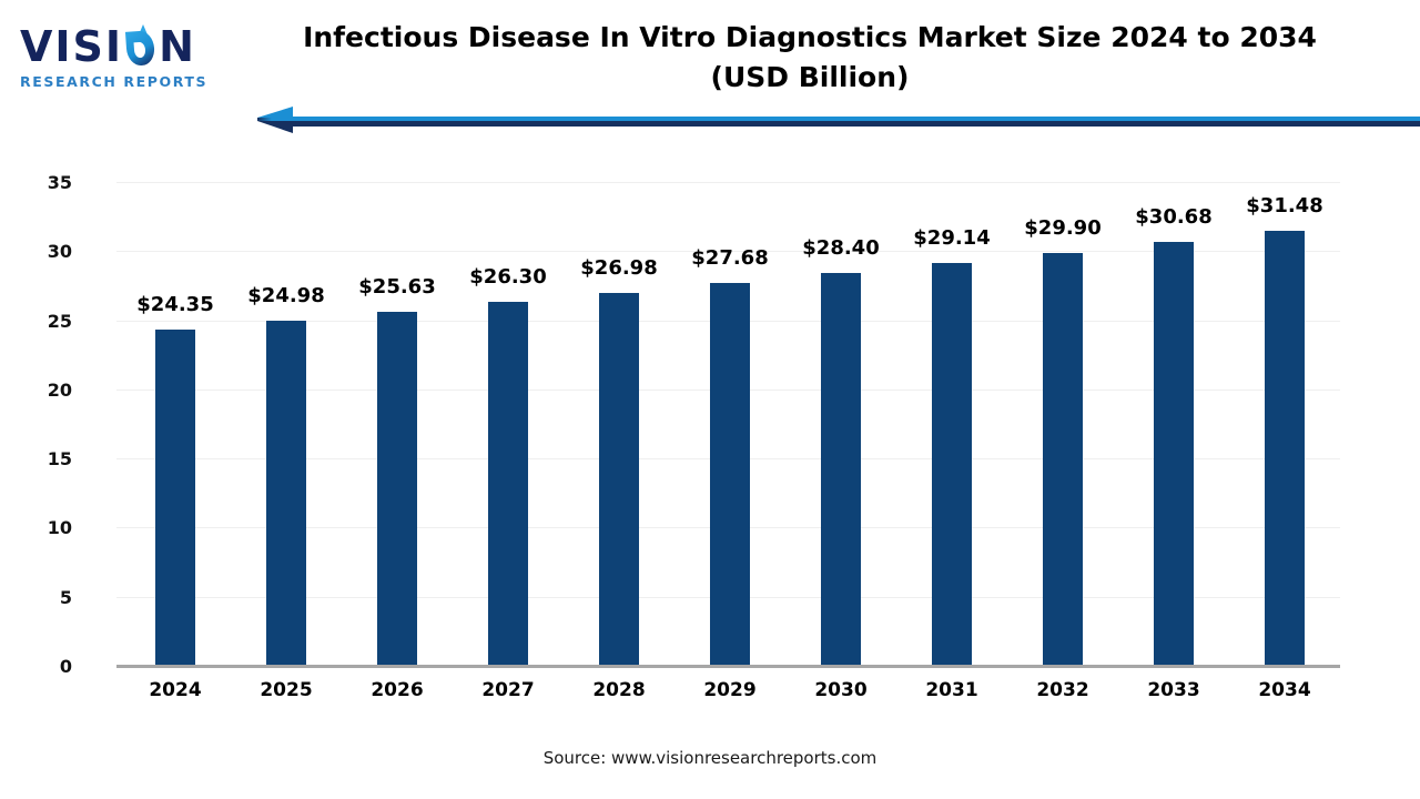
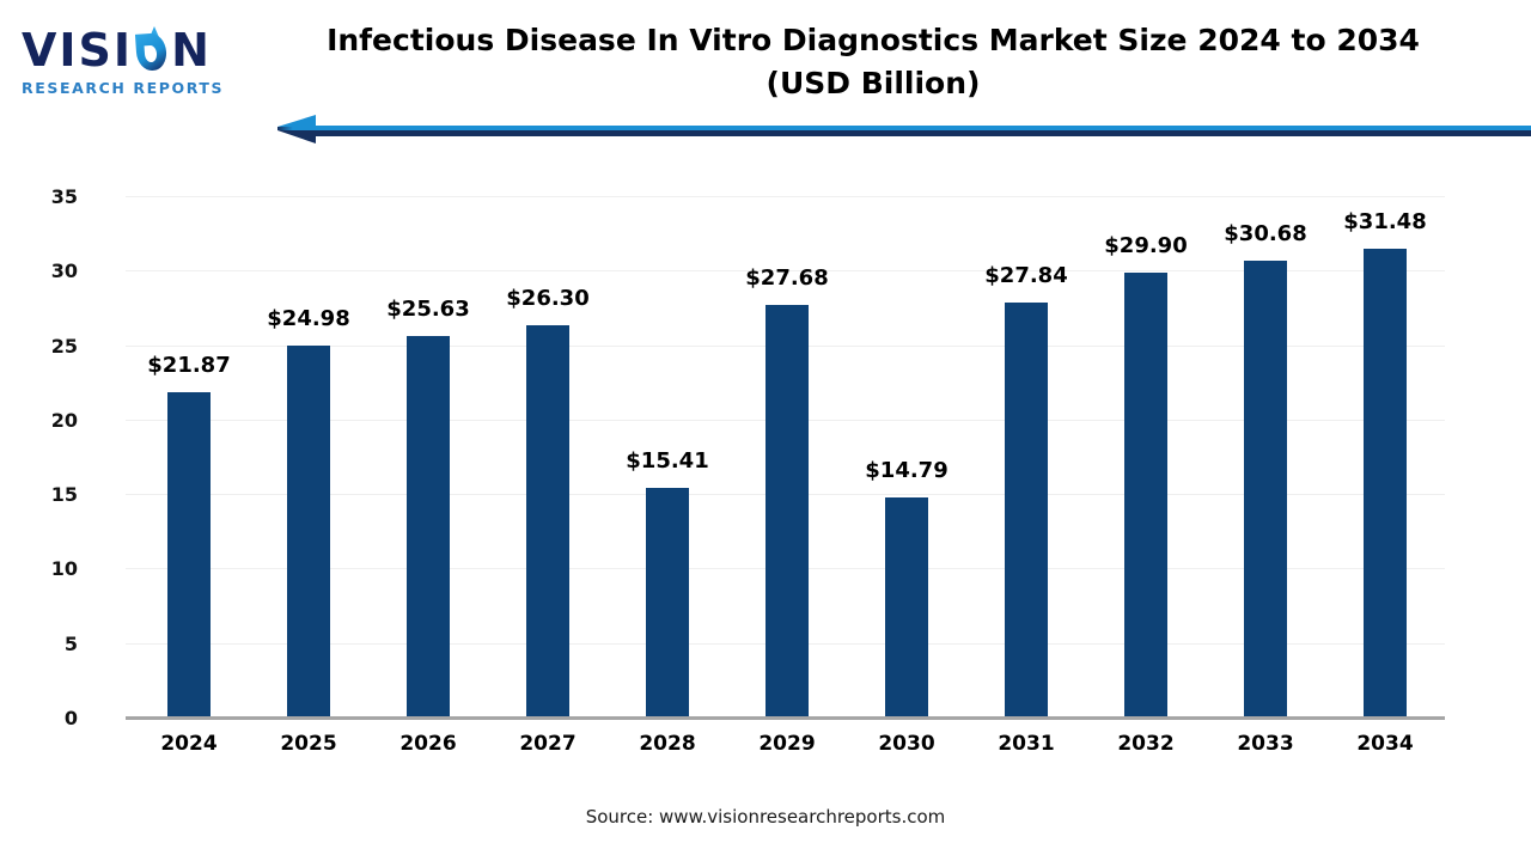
2024: $24.35 -> $21.87
2028: $26.98 -> $15.41
2030: $28.40 -> $14.79
2031: $29.14 -> $27.84
